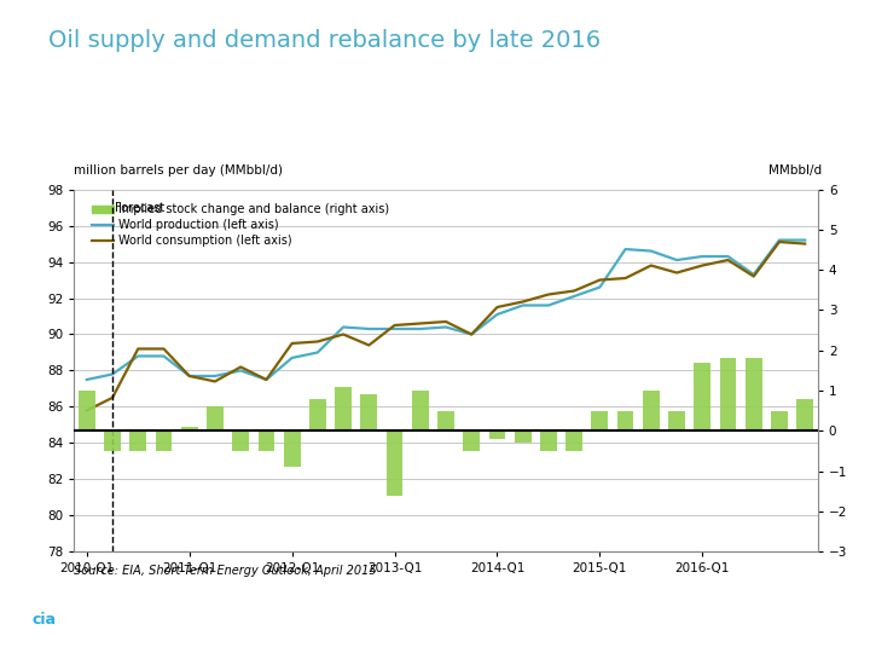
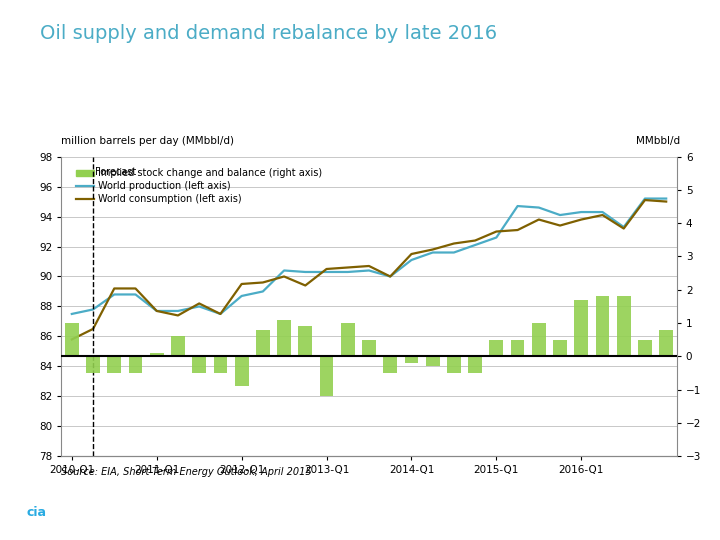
Implied stock change and balance (right axis)/2013-Q1: -1.6 -> -1.2
